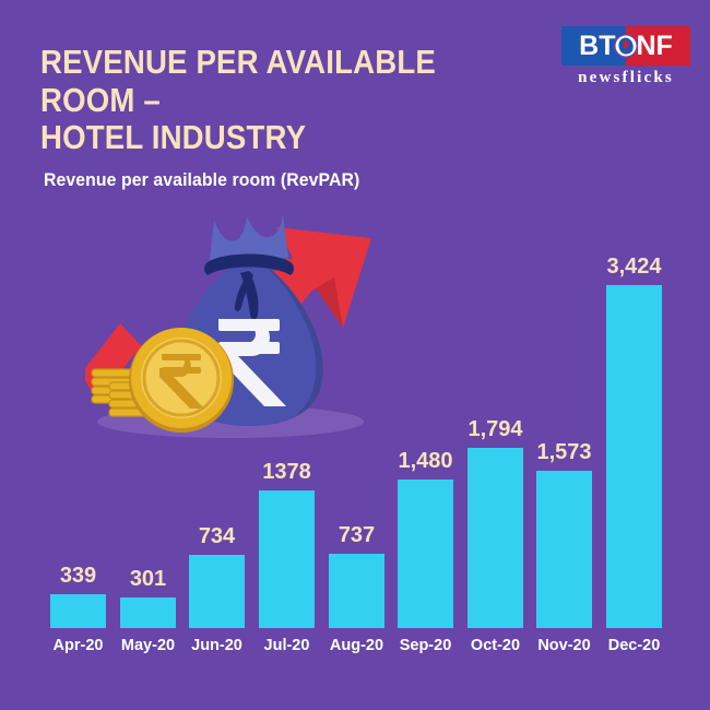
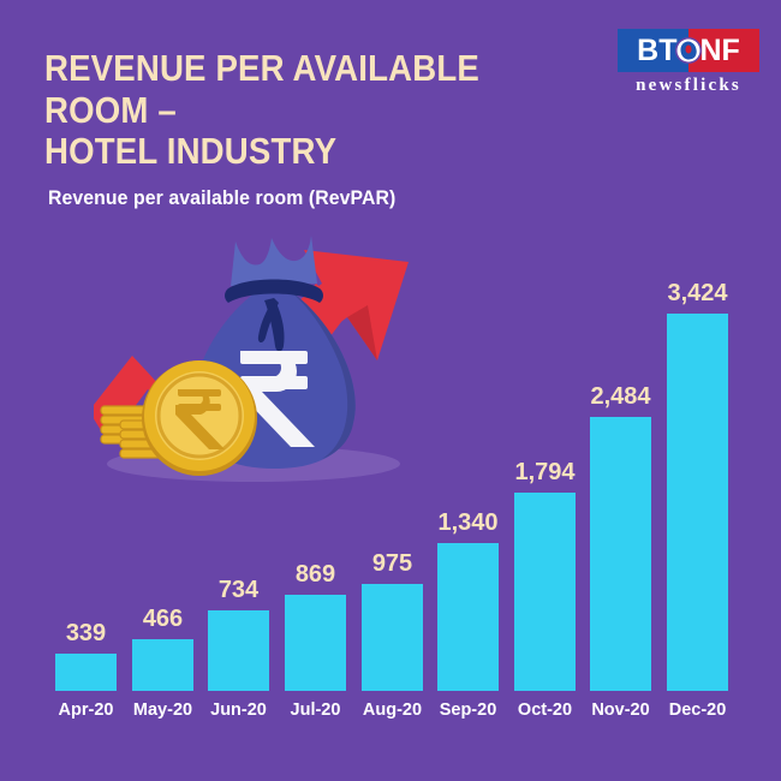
May-20: 301 -> 466
Jul-20: 1378 -> 869
Aug-20: 737 -> 975
Sep-20: 1,480 -> 1,340
Nov-20: 1,573 -> 2,484
